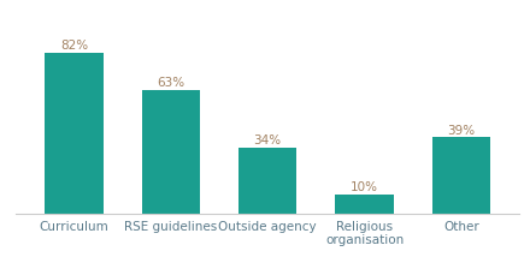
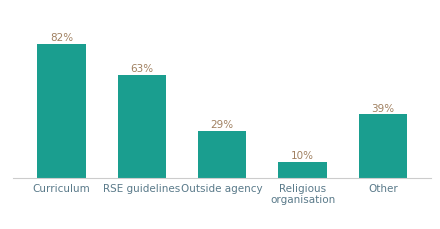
Outside agency: 34% -> 29%
